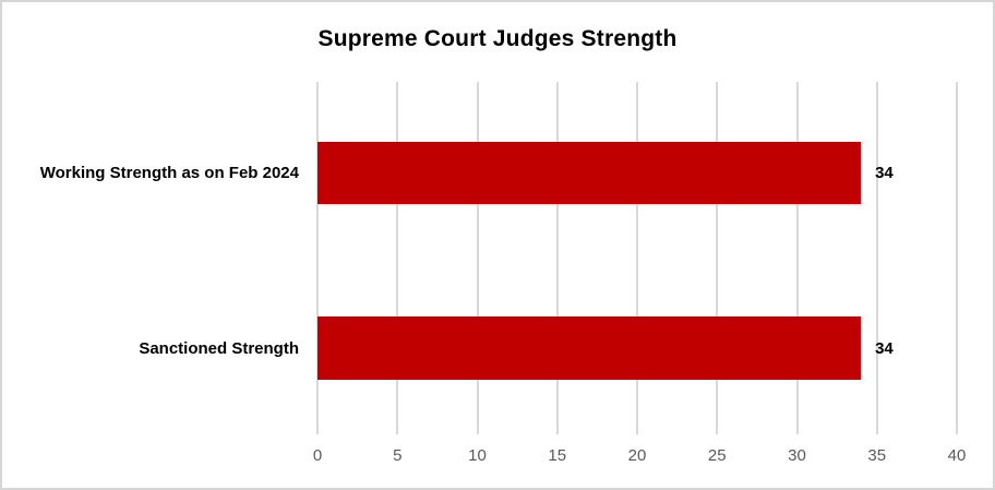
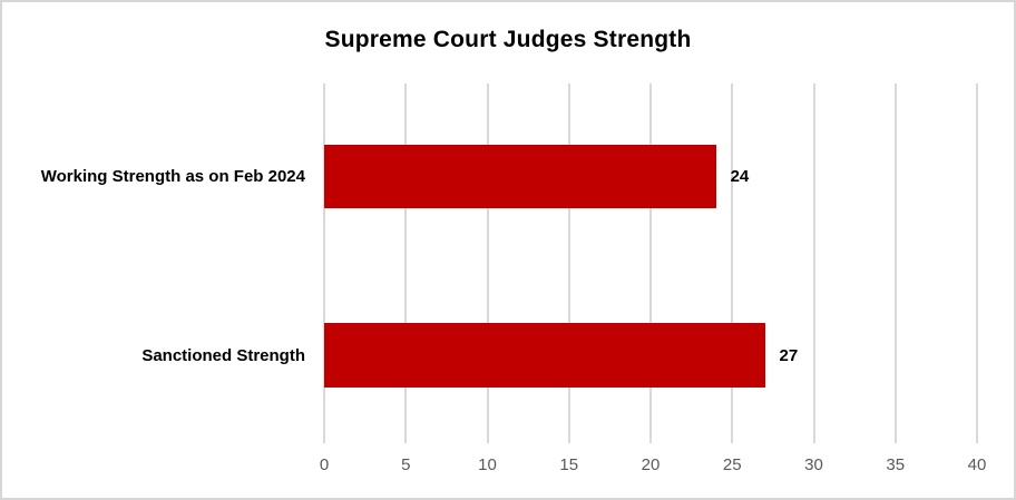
Working Strength as on Feb 2024: 34 -> 24
Sanctioned Strength: 34 -> 27
